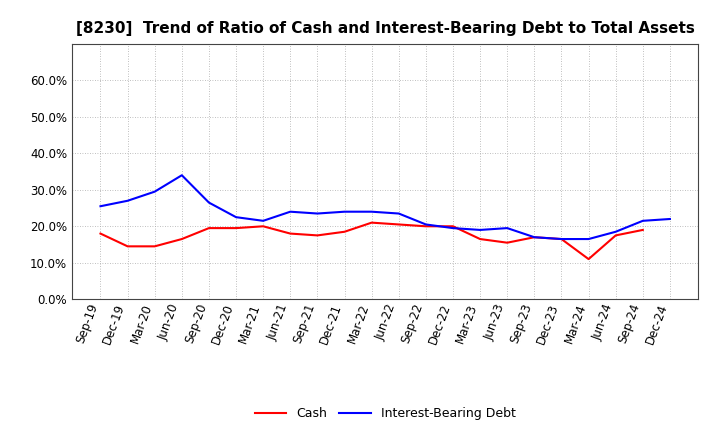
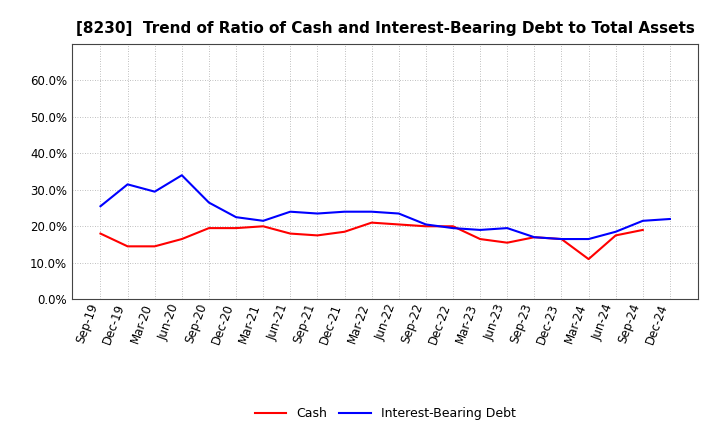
Interest-Bearing Debt/Dec-19: 27.0% -> 31.5%
